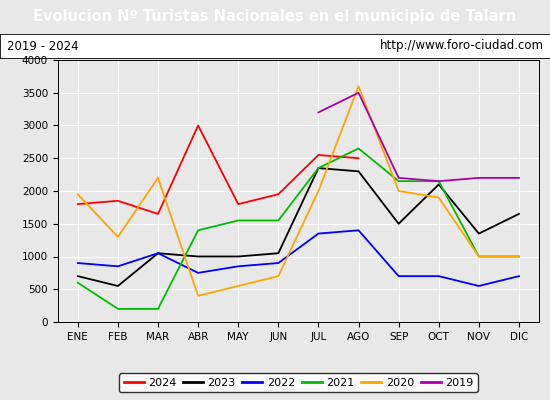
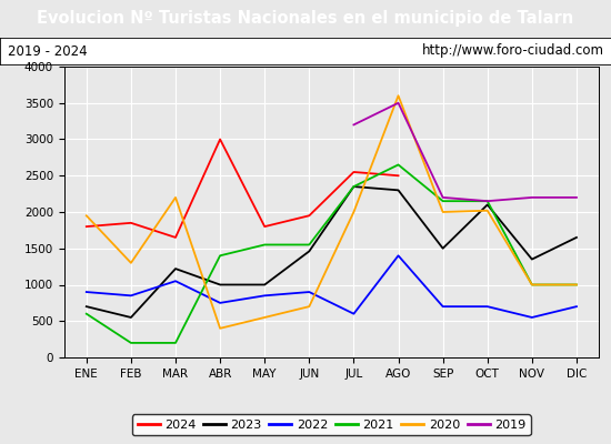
2023/MAR: 1050 -> 1220
2023/JUN: 1050 -> 1460
2022/JUL: 1350 -> 600
2020/OCT: 1900 -> 2020
